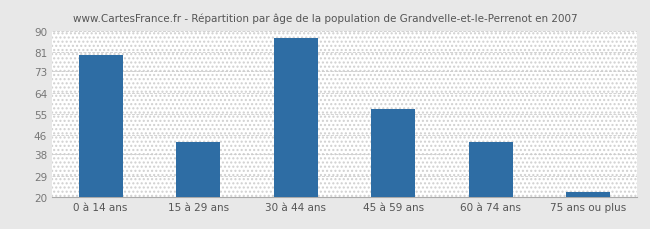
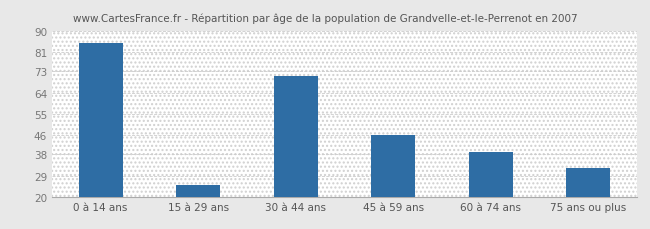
0 à 14 ans: 80 -> 85
15 à 29 ans: 43 -> 25
30 à 44 ans: 87 -> 71
45 à 59 ans: 57 -> 46
60 à 74 ans: 43 -> 39
75 ans ou plus: 22 -> 32
